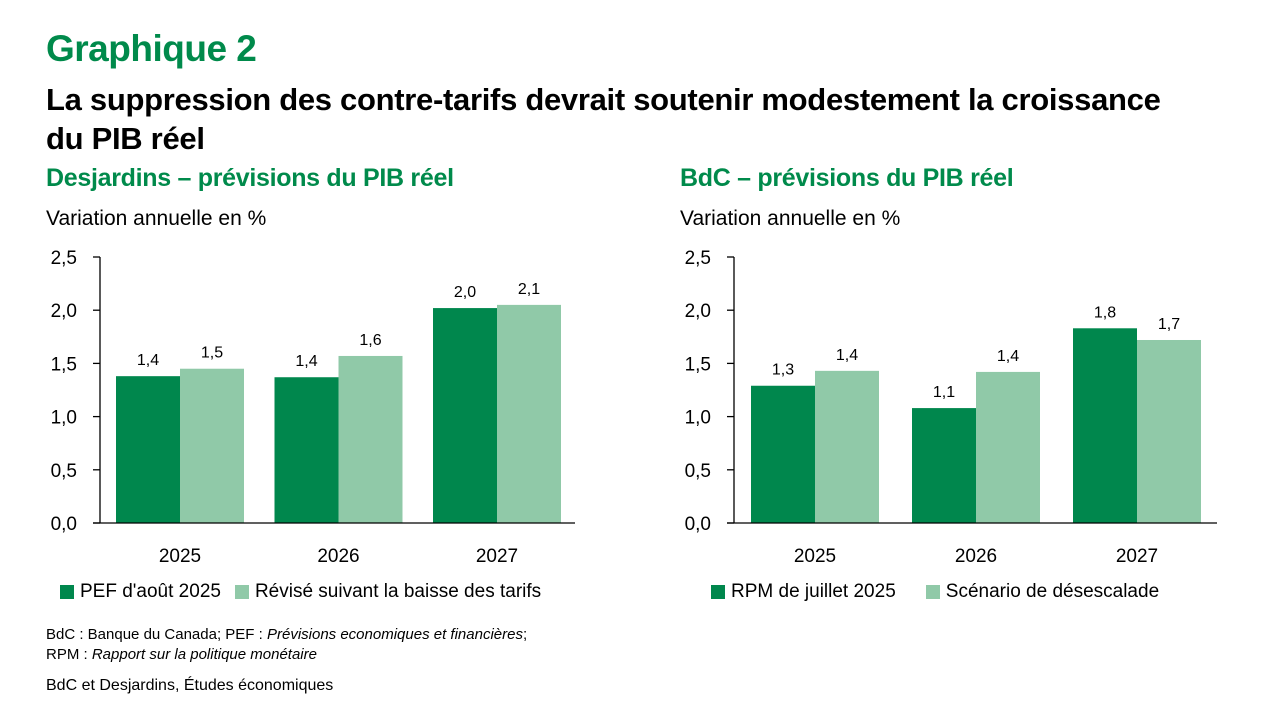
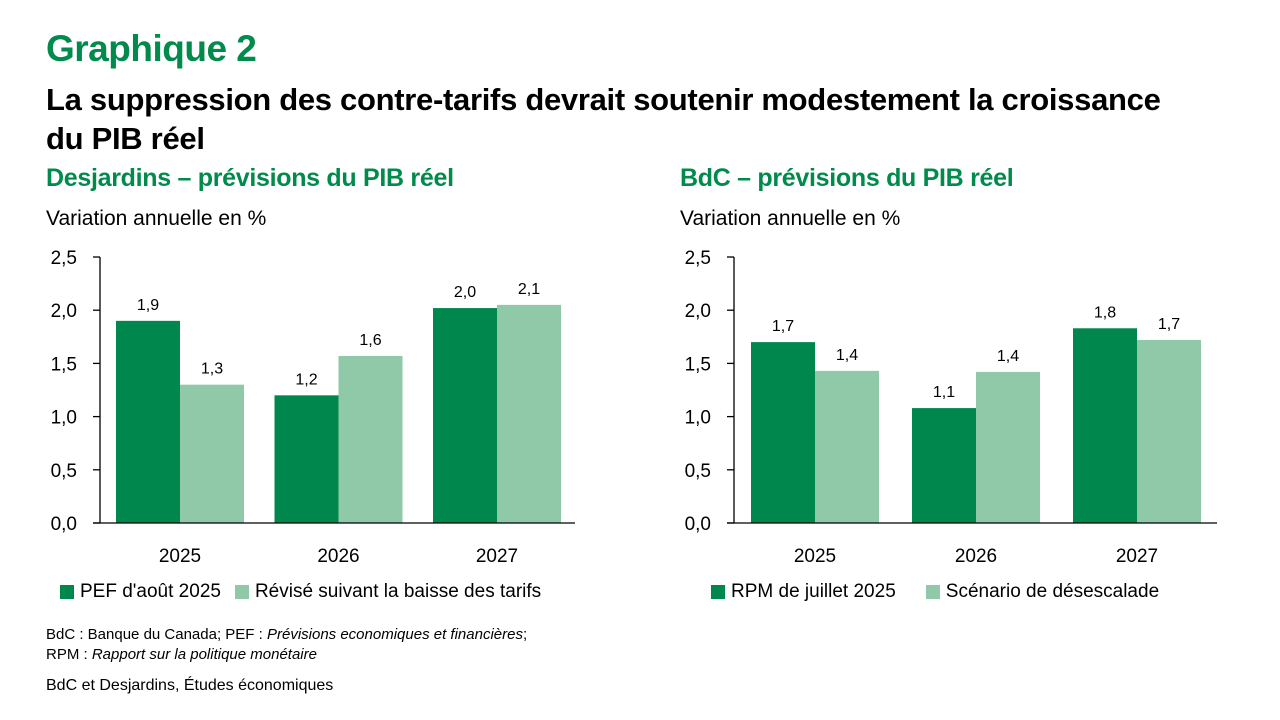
Desjardins – prévisions du PIB réel/PEF d'août 2025/2025: 1,4 -> 1,9
Desjardins – prévisions du PIB réel/Révisé suivant la baisse des tarifs/2025: 1,5 -> 1,3
Desjardins – prévisions du PIB réel/PEF d'août 2025/2026: 1,4 -> 1,2
BdC – prévisions du PIB réel/RPM de juillet 2025/2025: 1,3 -> 1,7
